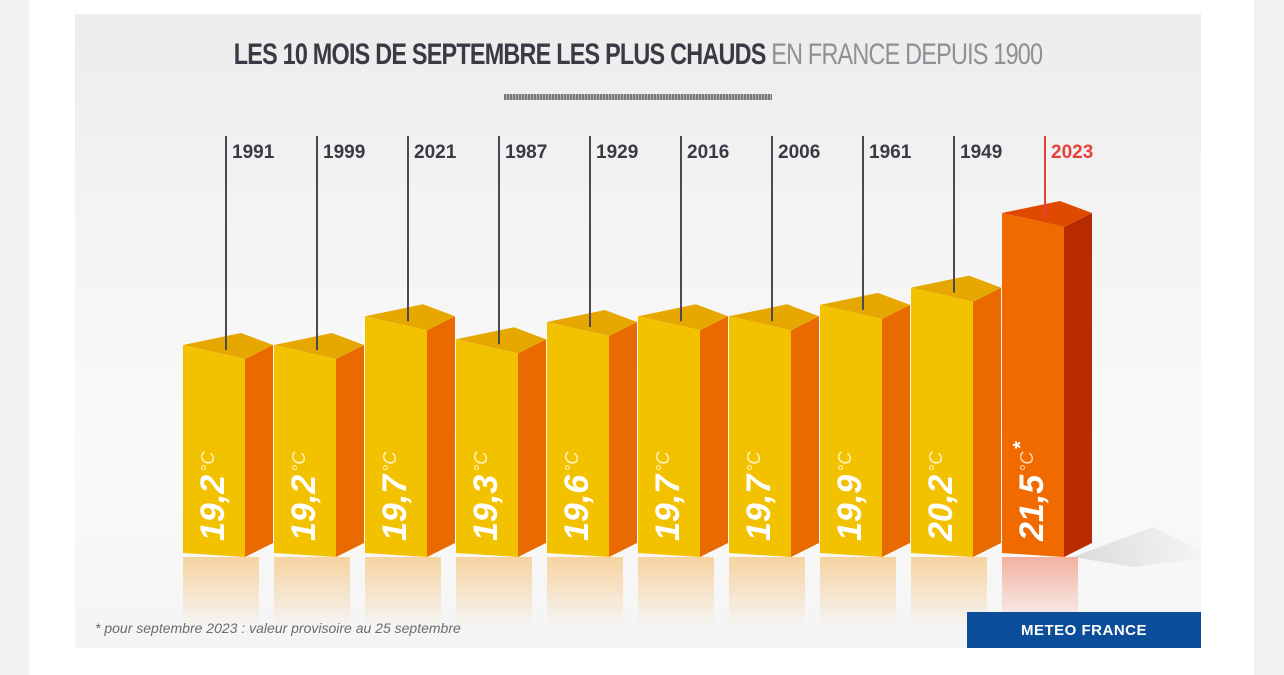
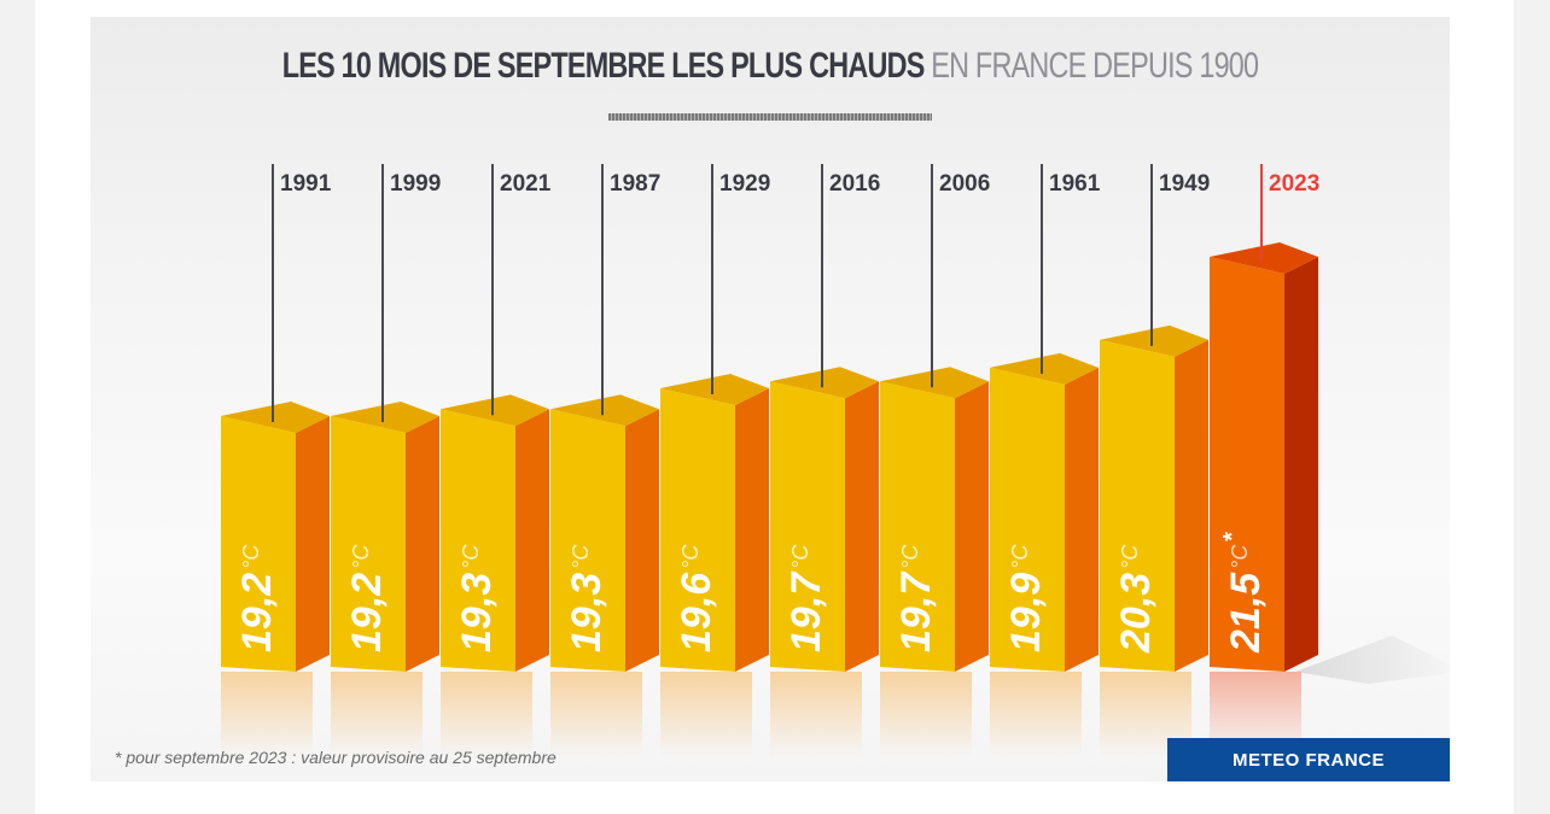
2021: 19,7 -> 19,3
1949: 20,2 -> 20,3
